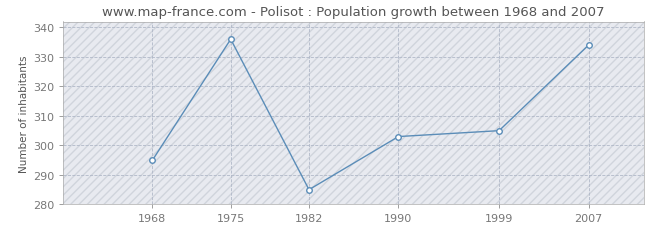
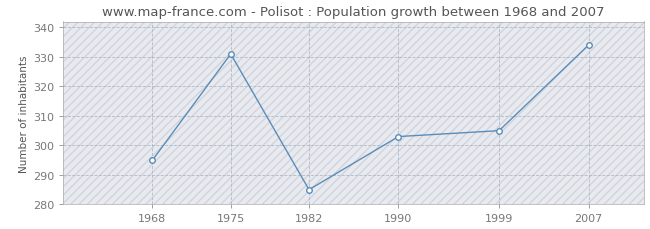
1975: 336 -> 331
